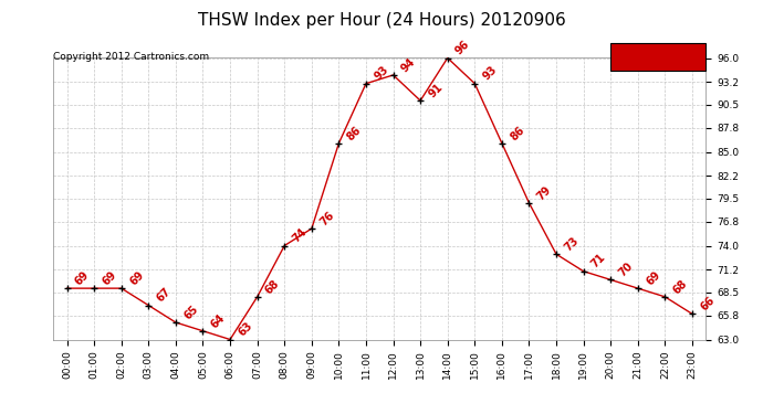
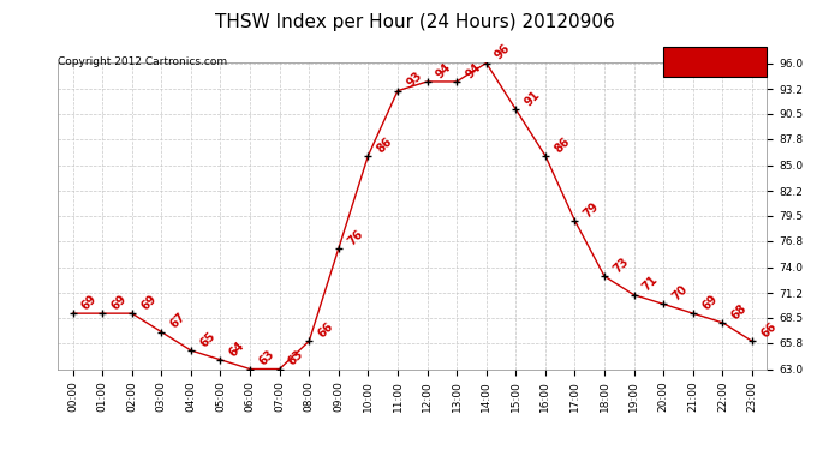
07:00: 68 -> 63
08:00: 74 -> 66
13:00: 91 -> 94
15:00: 93 -> 91
